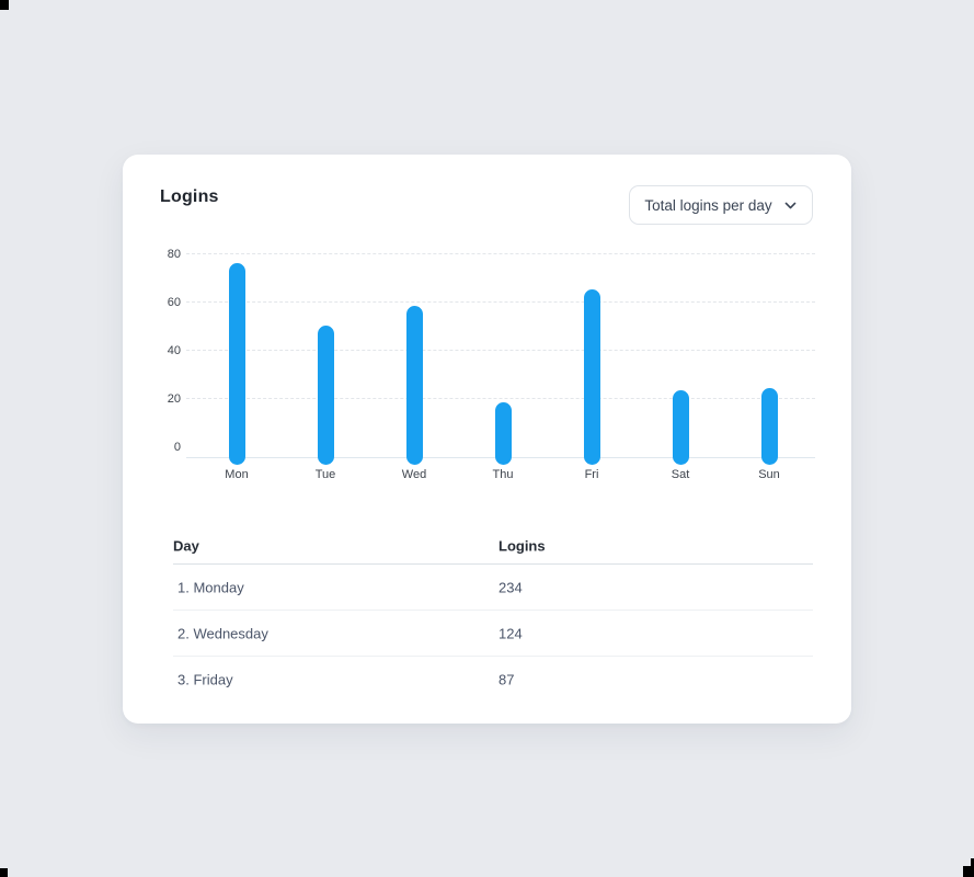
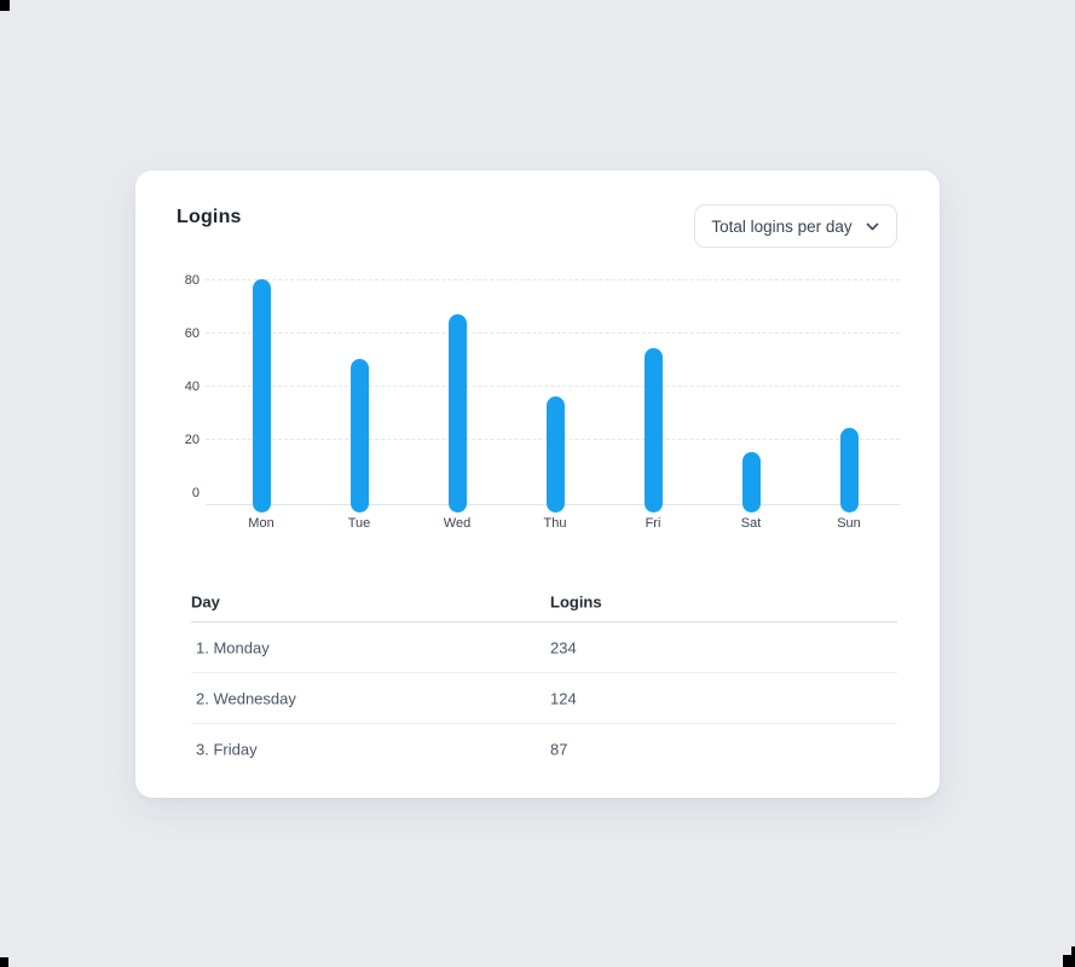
Mon: 76 -> 80
Wed: 58 -> 67
Thu: 18 -> 36
Fri: 65 -> 54
Sat: 23 -> 15
